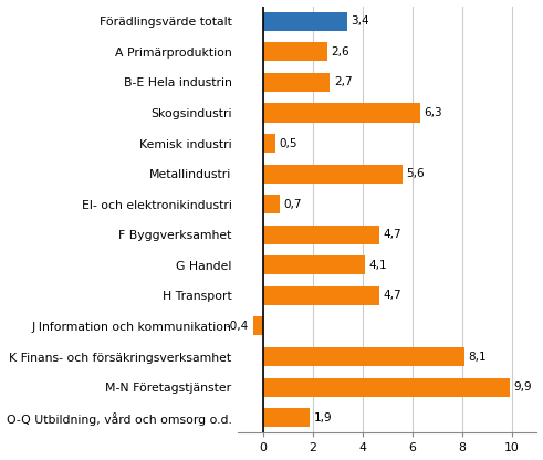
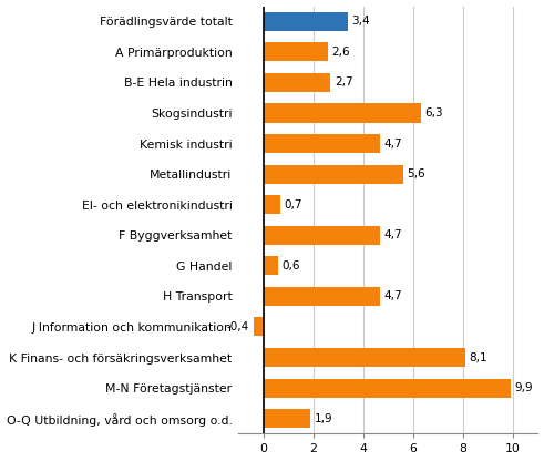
Kemisk industri: 0,5 -> 4,7
G Handel: 4,1 -> 0,6
